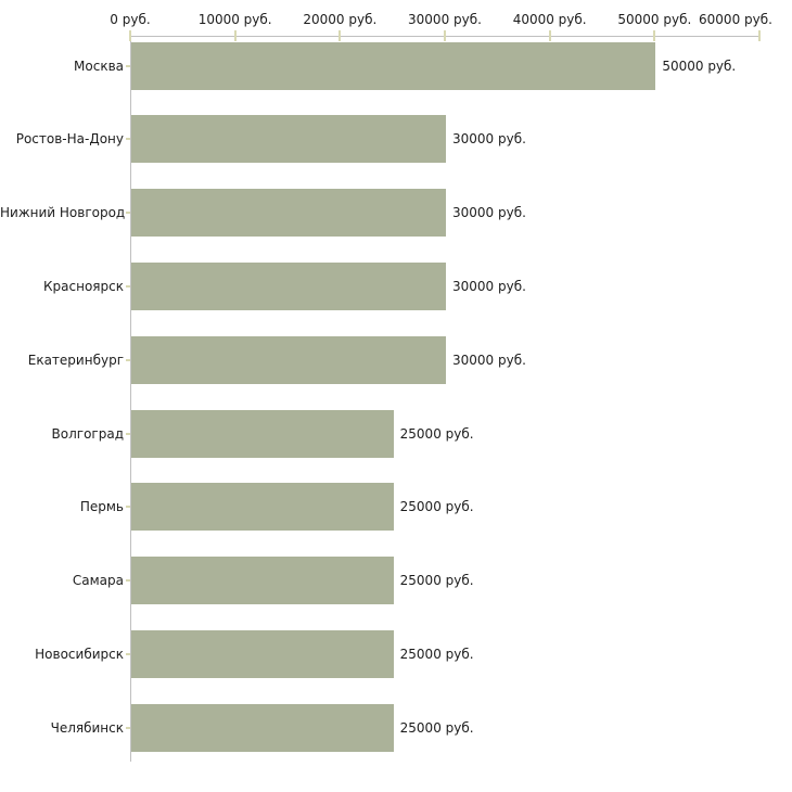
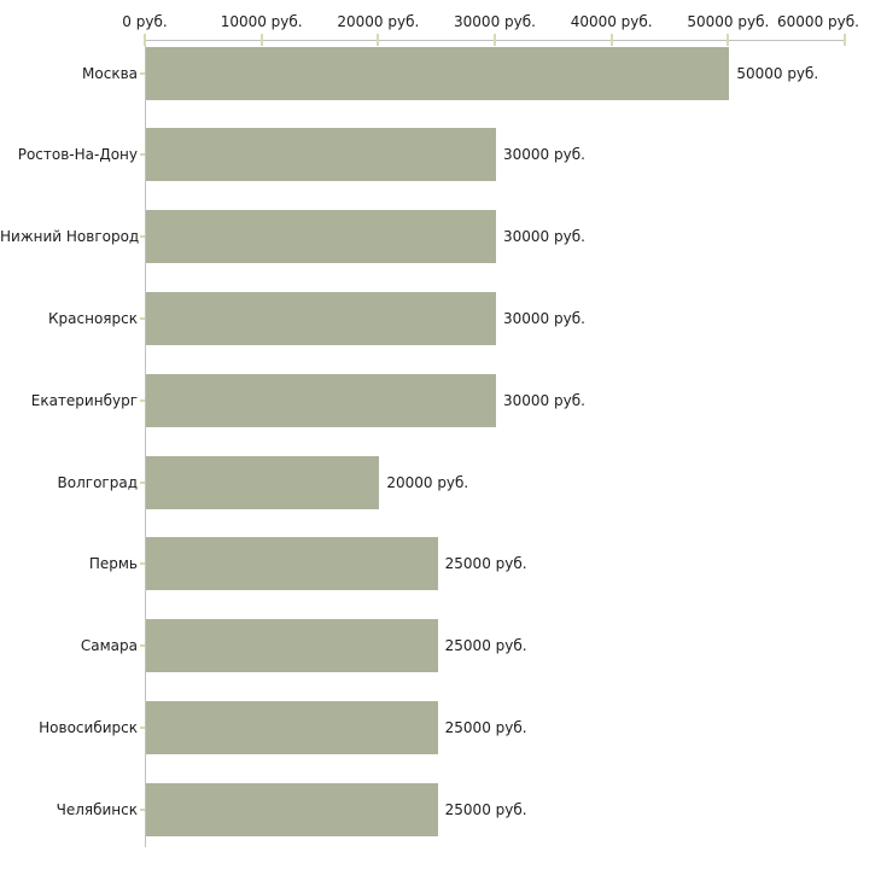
Волгоград: 25000 -> 20000
